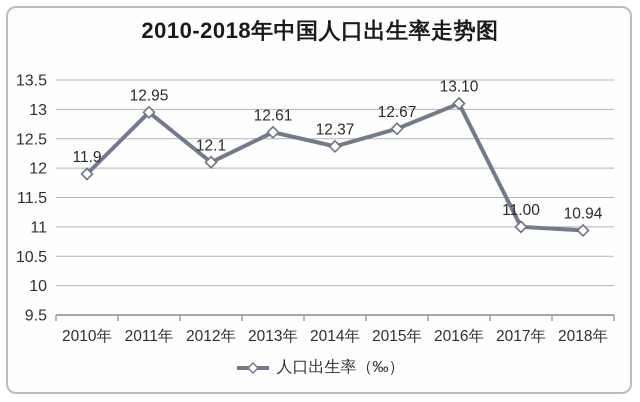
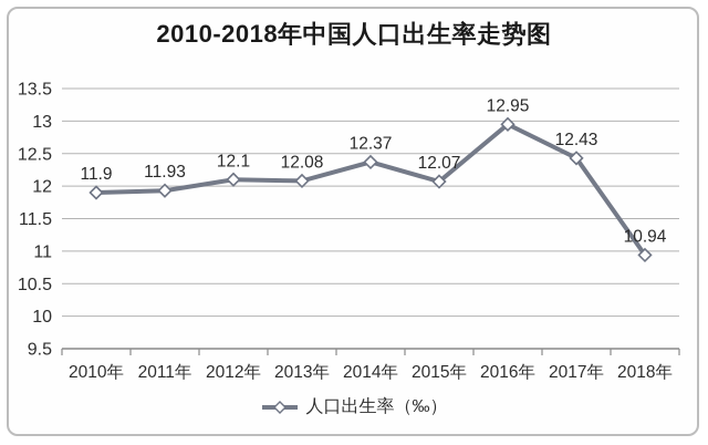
2011年: 12.95 -> 11.93
2013年: 12.61 -> 12.08
2015年: 12.67 -> 12.07
2016年: 13.10 -> 12.95
2017年: 11.00 -> 12.43
